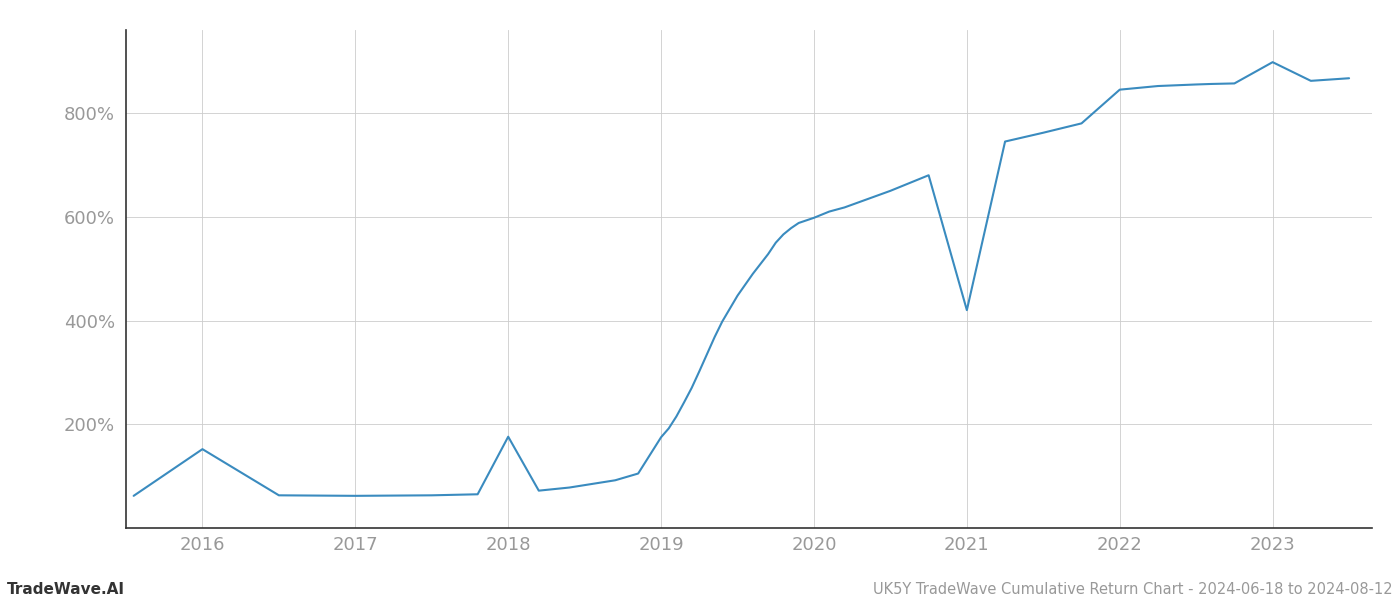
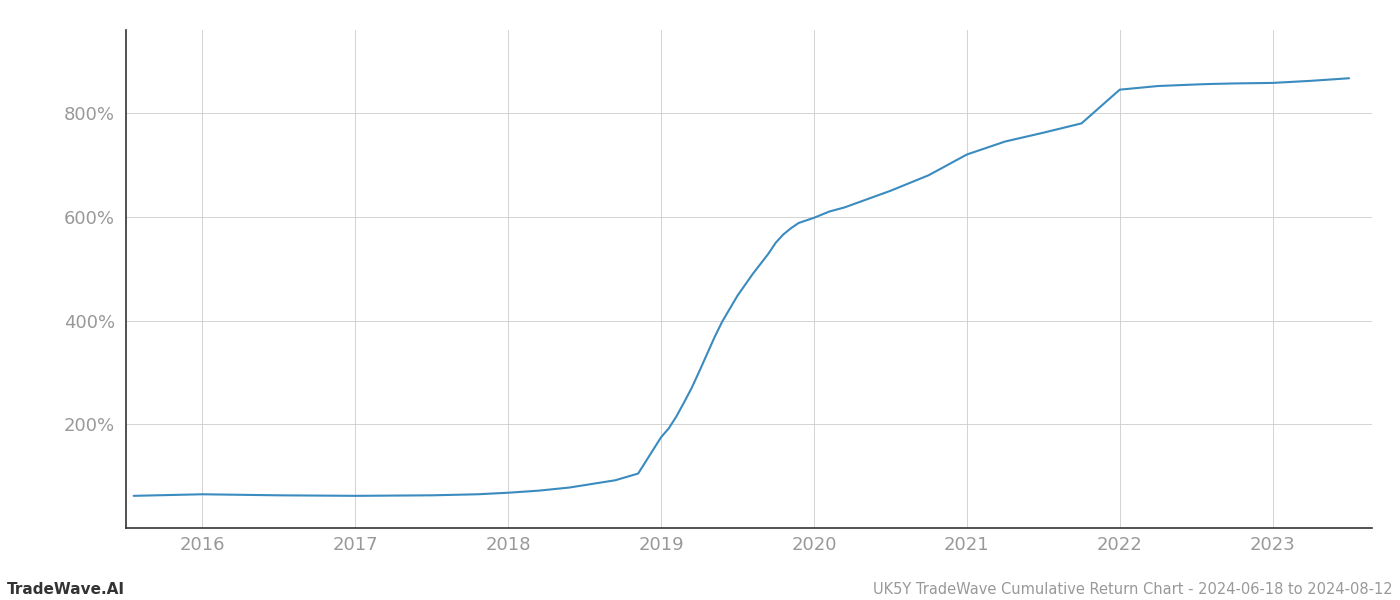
2016: 152% -> 65%
2018: 176% -> 68%
2021: 420% -> 720%
2023: 898% -> 858%
